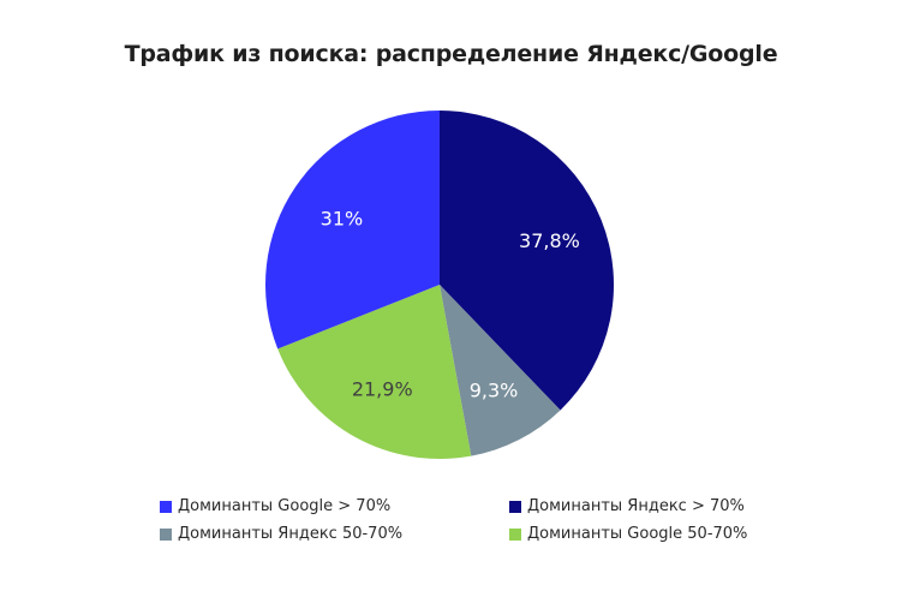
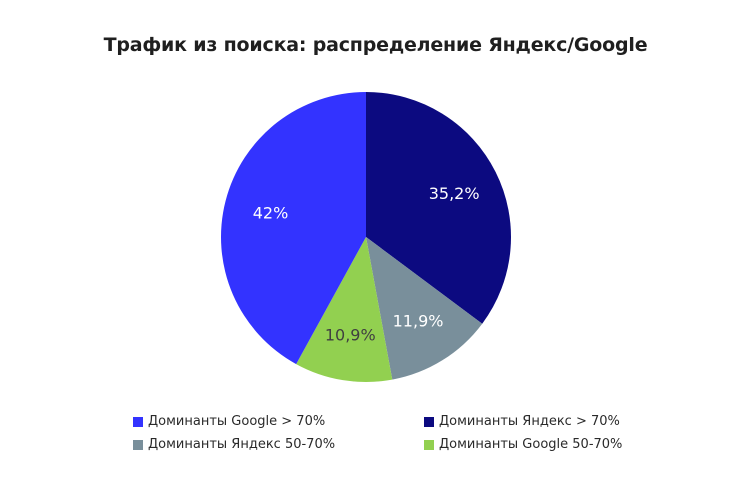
Доминанты Яндекс > 70%: 37,8% -> 35,2%
Доминанты Яндекс 50-70%: 9,3% -> 11,9%
Доминанты Google 50-70%: 21,9% -> 10,9%
Доминанты Google > 70%: 31% -> 42%
